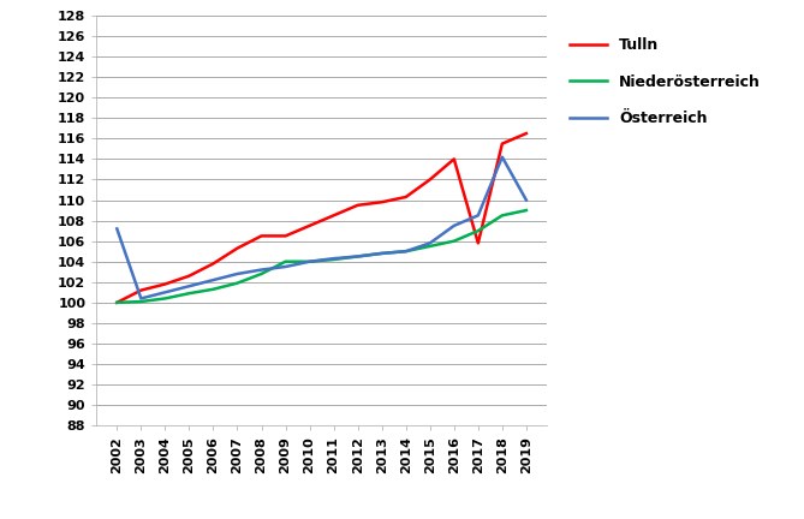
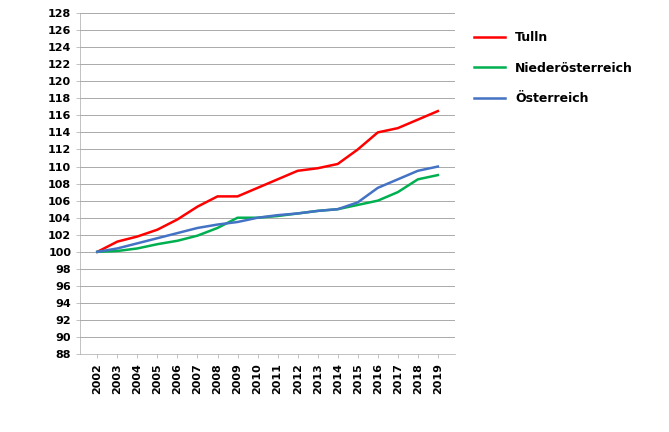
Österreich/2002: 107.2 -> 100.0
Tulln/2017: 105.8 -> 114.5
Österreich/2018: 114.2 -> 109.5
